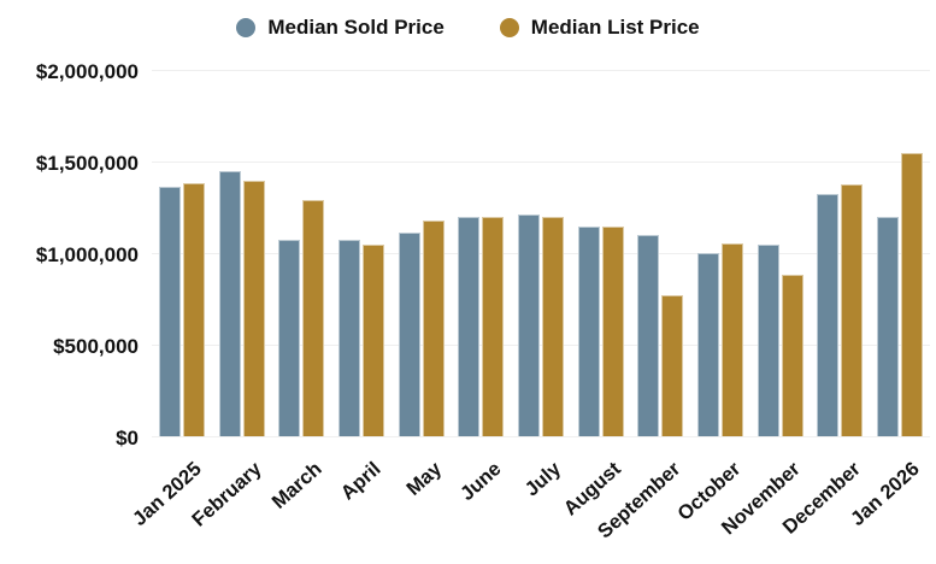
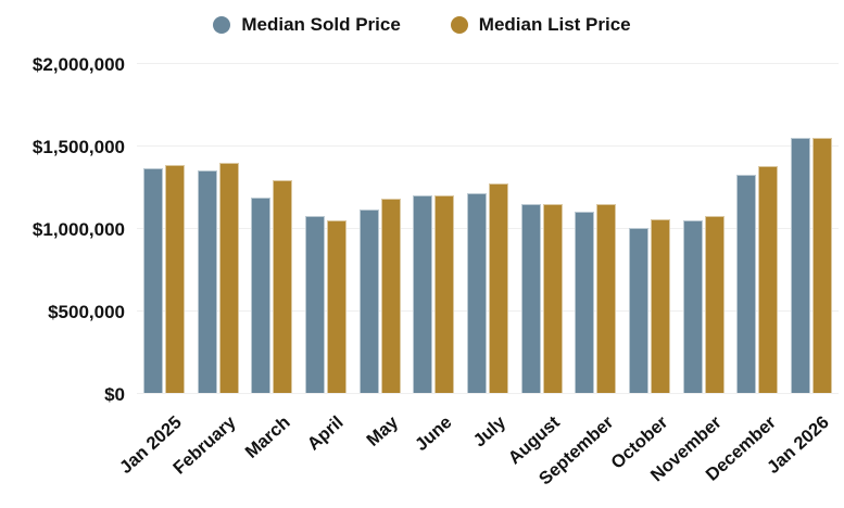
Median Sold Price/February: $1450000 -> $1350000
Median Sold Price/March: $1070000 -> $1180000
Median List Price/July: $1200000 -> $1270000
Median List Price/September: $770000 -> $1140000
Median List Price/November: $880000 -> $1070000
Median Sold Price/Jan 2026: $1200000 -> $1540000
